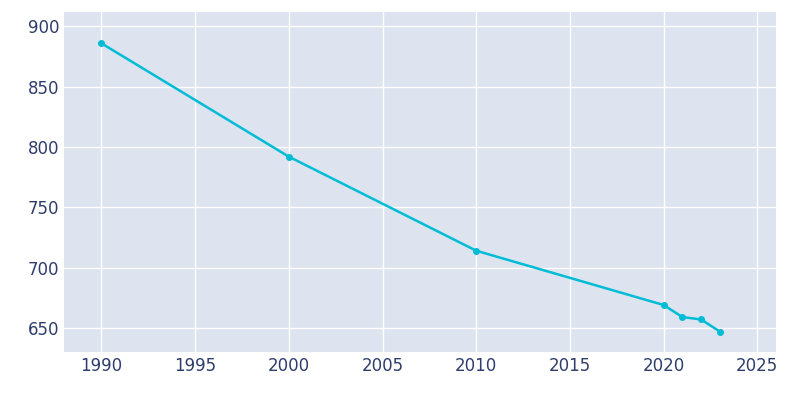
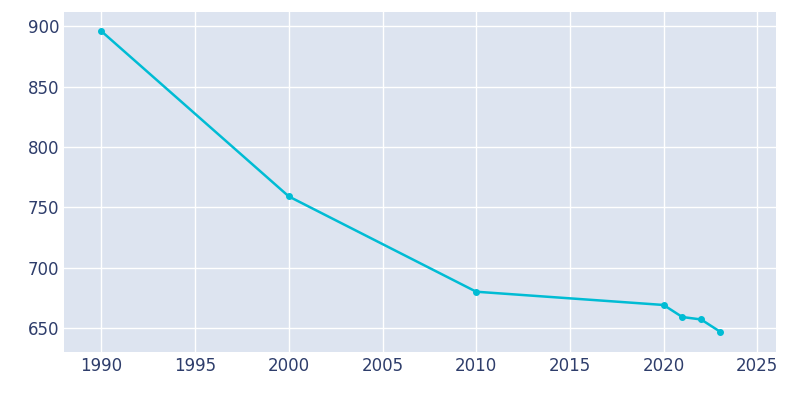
1990: 886 -> 896
2000: 792 -> 759
2010: 714 -> 680
